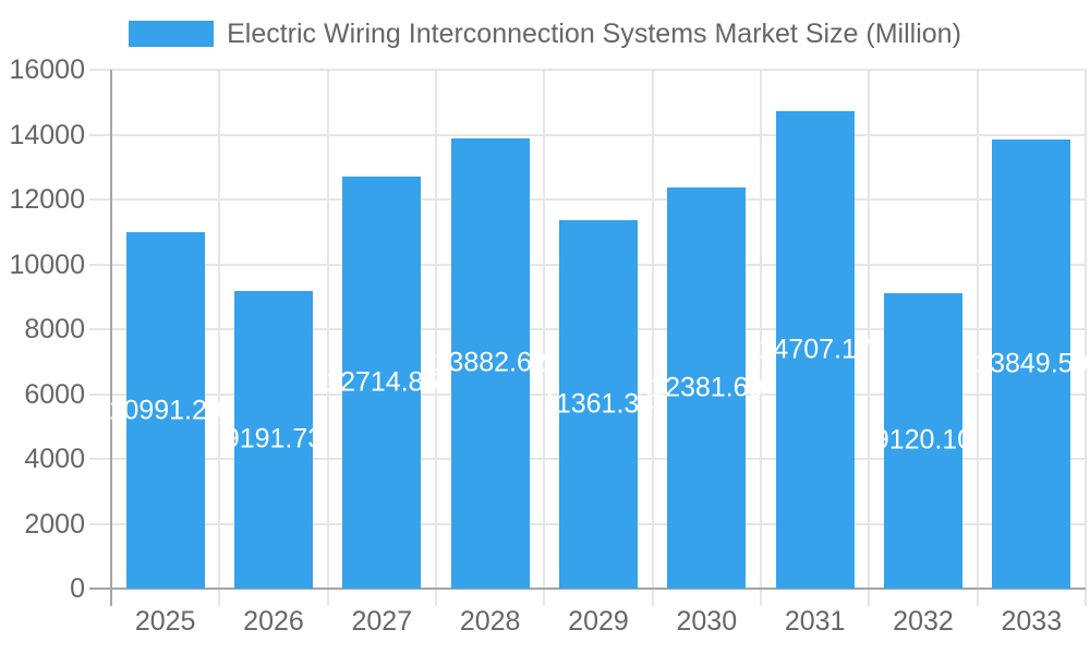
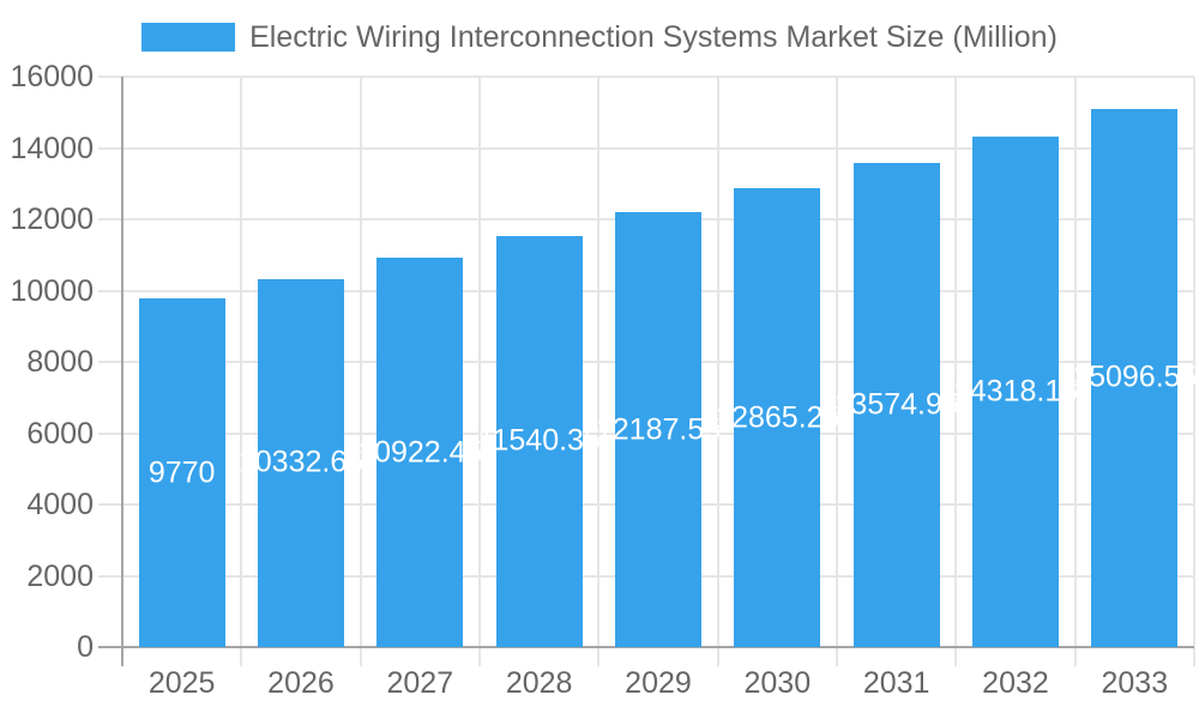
2025: 10991.29 -> 9770
2026: 9191.73 -> 10332.65
2027: 12714.86 -> 10922.45
2028: 13882.62 -> 11540.35
2029: 11361.34 -> 12187.55
2030: 12381.69 -> 12865.25
2031: 14707.17 -> 13574.95
2032: 9120.10 -> 14318.15
2033: 13849.59 -> 15096.55
